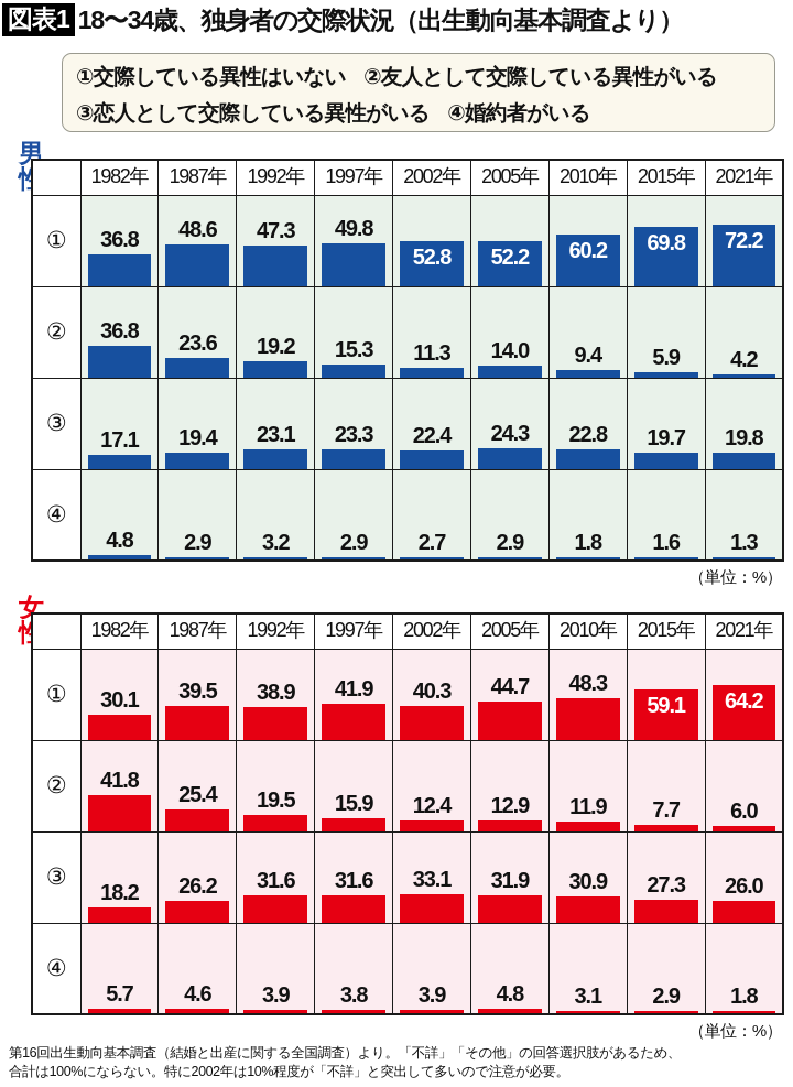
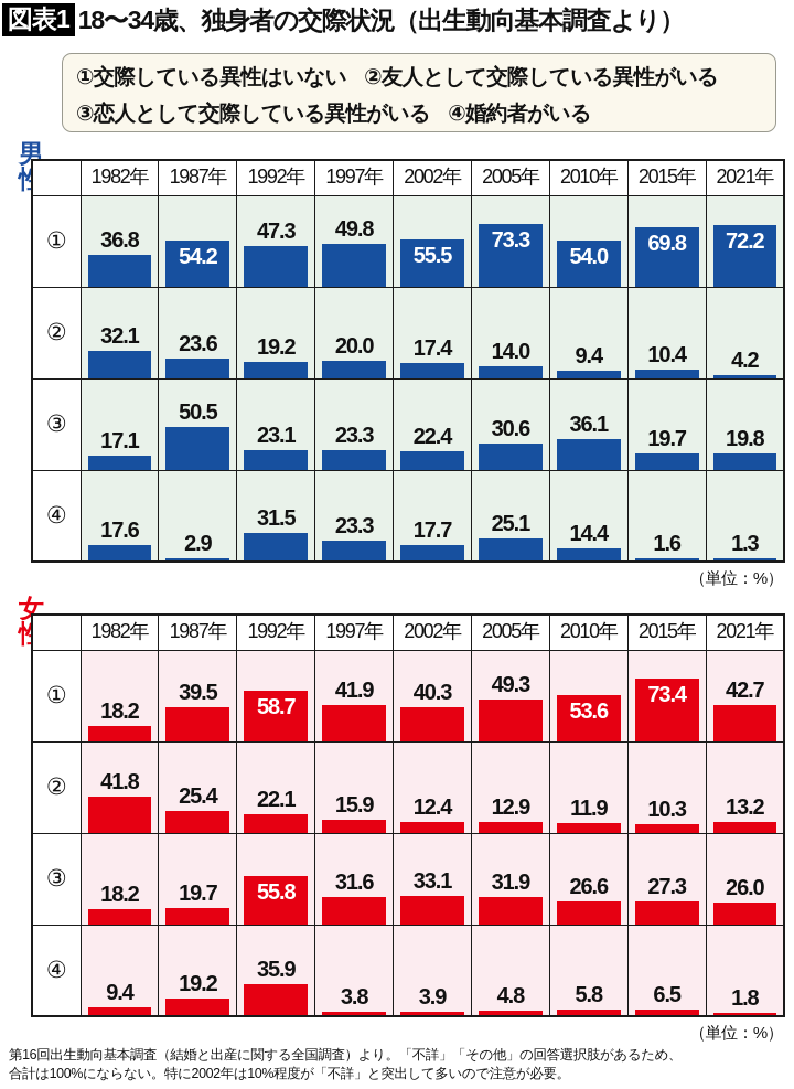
男性/②友人として交際している異性がいる/1982年: 36.8 -> 32.1
男性/④婚約者がいる/1982年: 4.8 -> 17.6
男性/①交際している異性はいない/1987年: 48.6 -> 54.2
男性/③恋人として交際している異性がいる/1987年: 19.4 -> 50.5
男性/④婚約者がいる/1992年: 3.2 -> 31.5
男性/②友人として交際している異性がいる/1997年: 15.3 -> 20.0
男性/④婚約者がいる/1997年: 2.9 -> 23.3
男性/①交際している異性はいない/2002年: 52.8 -> 55.5
男性/②友人として交際している異性がいる/2002年: 11.3 -> 17.4
男性/④婚約者がいる/2002年: 2.7 -> 17.7
男性/①交際している異性はいない/2005年: 52.2 -> 73.3
男性/③恋人として交際している異性がいる/2005年: 24.3 -> 30.6
男性/④婚約者がいる/2005年: 2.9 -> 25.1
男性/①交際している異性はいない/2010年: 60.2 -> 54.0
男性/③恋人として交際している異性がいる/2010年: 22.8 -> 36.1
男性/④婚約者がいる/2010年: 1.8 -> 14.4
男性/②友人として交際している異性がいる/2015年: 5.9 -> 10.4
女性/①交際している異性はいない/1982年: 30.1 -> 18.2
女性/④婚約者がいる/1982年: 5.7 -> 9.4
女性/③恋人として交際している異性がいる/1987年: 26.2 -> 19.7
女性/④婚約者がいる/1987年: 4.6 -> 19.2
女性/①交際している異性はいない/1992年: 38.9 -> 58.7
女性/②友人として交際している異性がいる/1992年: 19.5 -> 22.1
女性/③恋人として交際している異性がいる/1992年: 31.6 -> 55.8
女性/④婚約者がいる/1992年: 3.9 -> 35.9
女性/①交際している異性はいない/2005年: 44.7 -> 49.3
女性/①交際している異性はいない/2010年: 48.3 -> 53.6
女性/③恋人として交際している異性がいる/2010年: 30.9 -> 26.6
女性/④婚約者がいる/2010年: 3.1 -> 5.8
女性/①交際している異性はいない/2015年: 59.1 -> 73.4
女性/②友人として交際している異性がいる/2015年: 7.7 -> 10.3
女性/④婚約者がいる/2015年: 2.9 -> 6.5
女性/①交際している異性はいない/2021年: 64.2 -> 42.7
女性/②友人として交際している異性がいる/2021年: 6.0 -> 13.2
